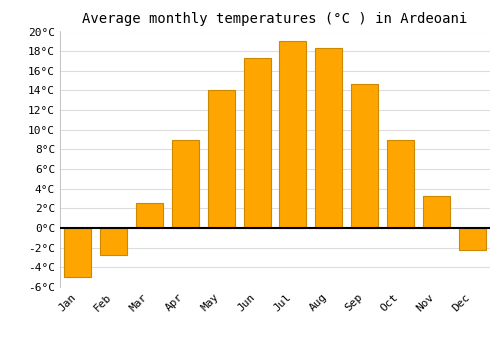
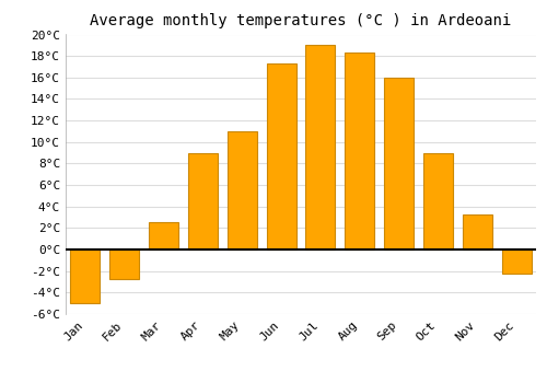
May: 14.0°C -> 11.0°C
Sep: 14.7°C -> 16.0°C
